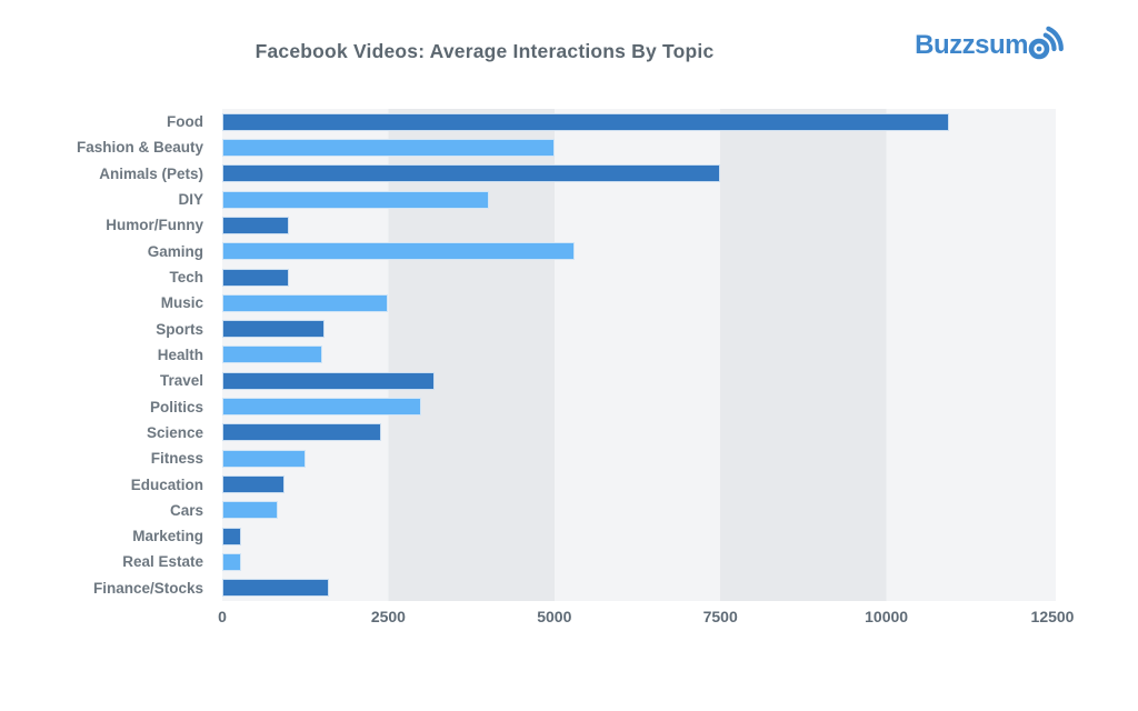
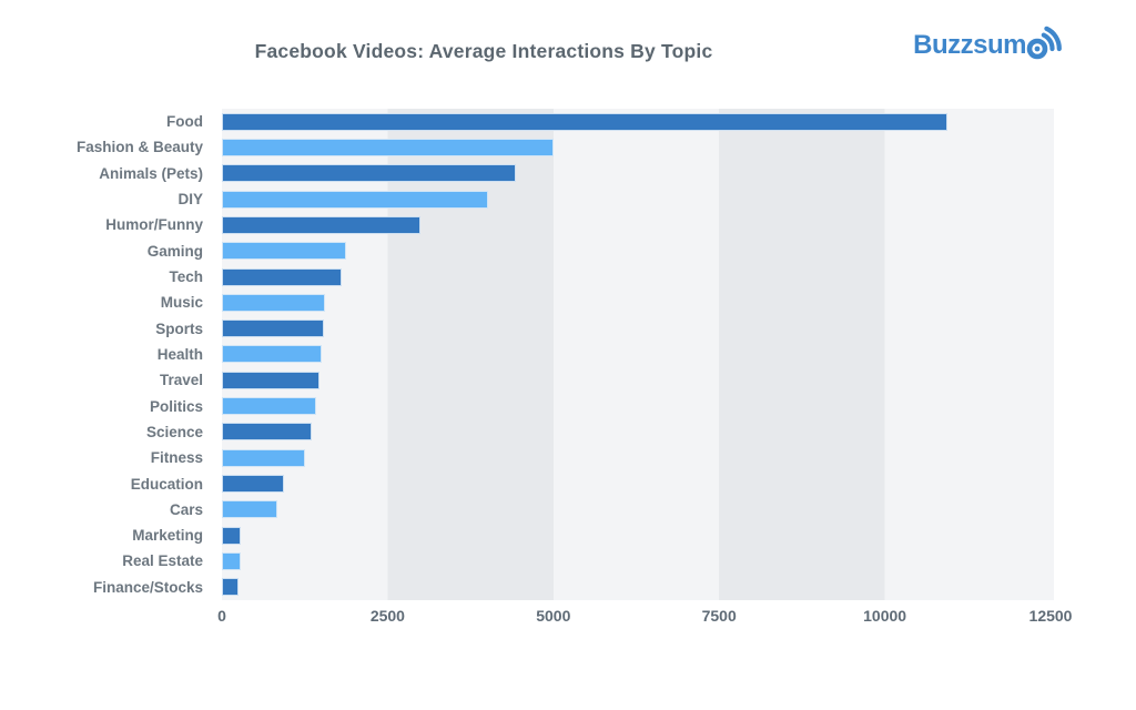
Animals (Pets): 7500 -> 4400
Humor/Funny: 1000 -> 3000
Gaming: 5300 -> 1900
Tech: 1000 -> 1800
Music: 2500 -> 1600
Travel: 3200 -> 1500
Politics: 3000 -> 1400
Science: 2400 -> 1400
Finance/Stocks: 1600 -> 200
